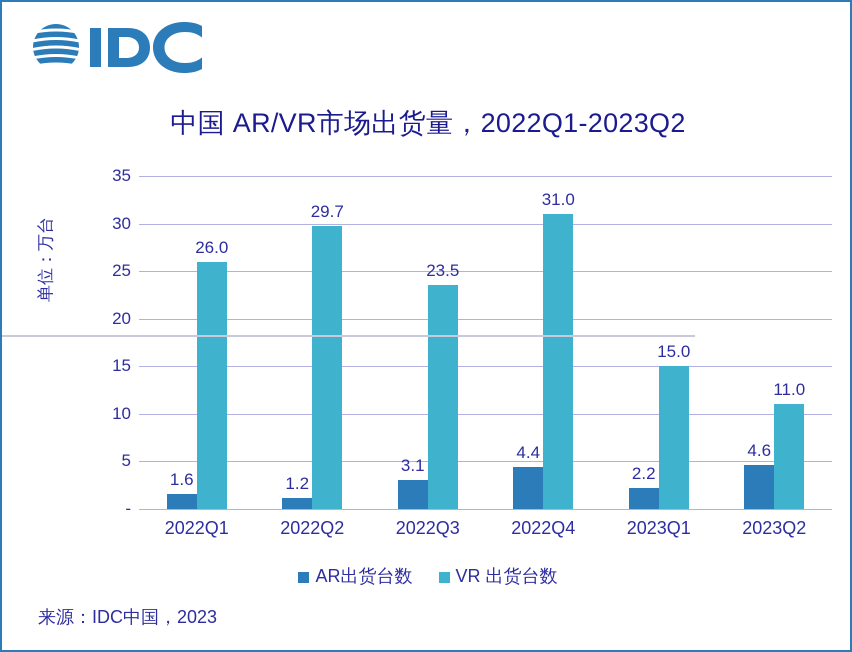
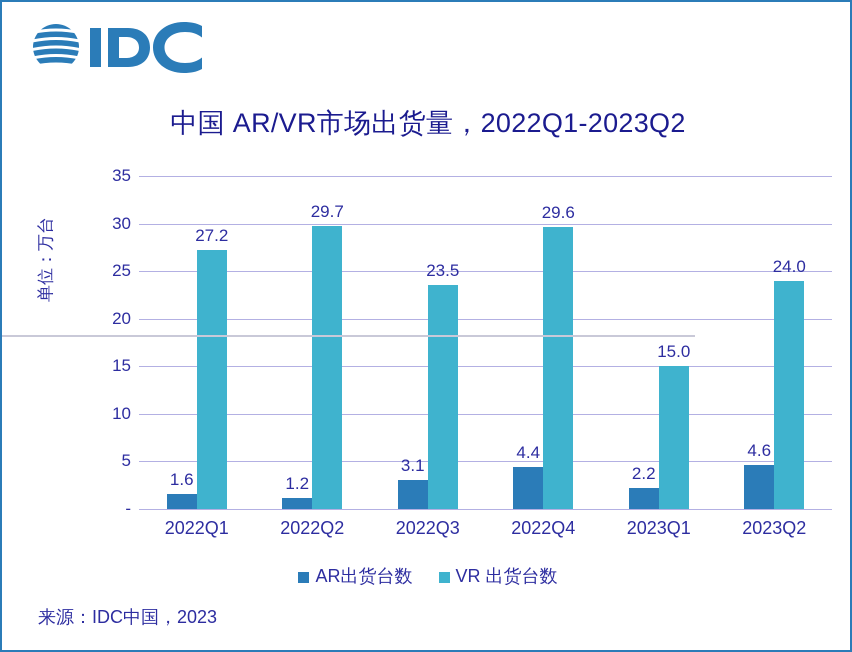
VR 出货台数/2022Q1: 26.0 -> 27.2
VR 出货台数/2022Q4: 31.0 -> 29.6
VR 出货台数/2023Q2: 11.0 -> 24.0
